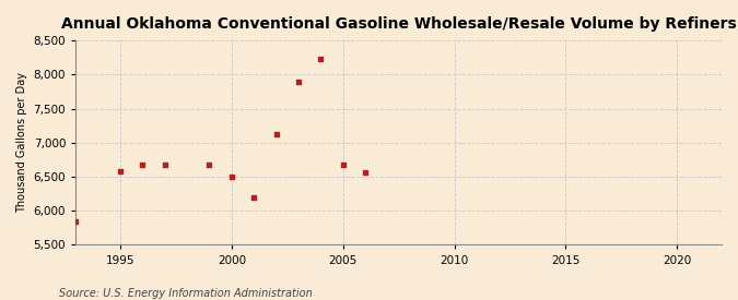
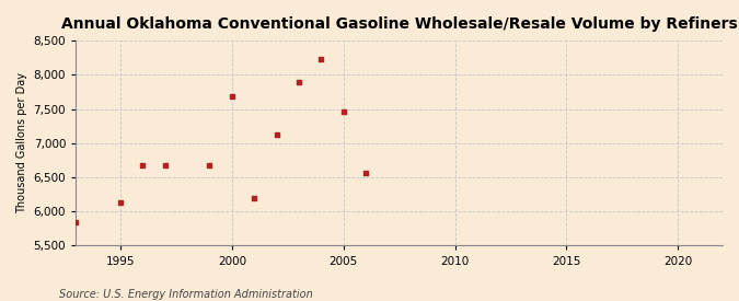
1995: 6,580 -> 6,140
2000: 6,500 -> 7,680
2005: 6,680 -> 7,460
